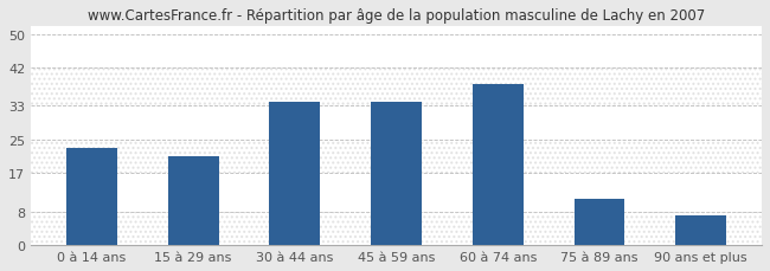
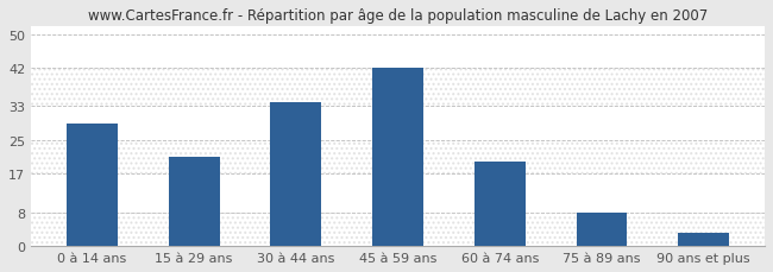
0 à 14 ans: 23 -> 29
45 à 59 ans: 34 -> 42
60 à 74 ans: 38 -> 20
75 à 89 ans: 11 -> 8
90 ans et plus: 7 -> 3
